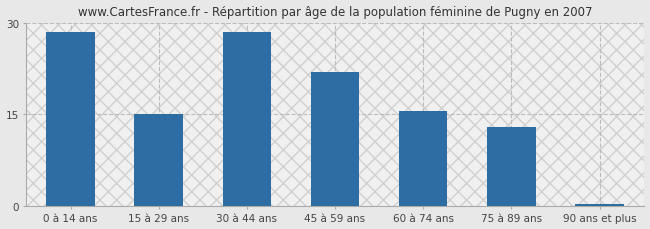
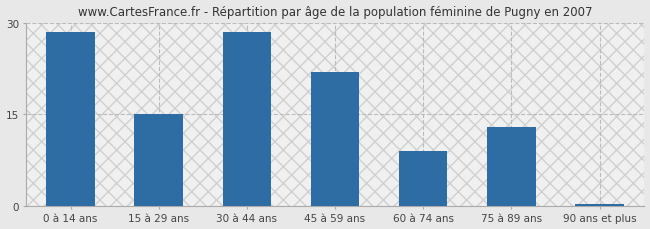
60 à 74 ans: 15.5 -> 9.0
